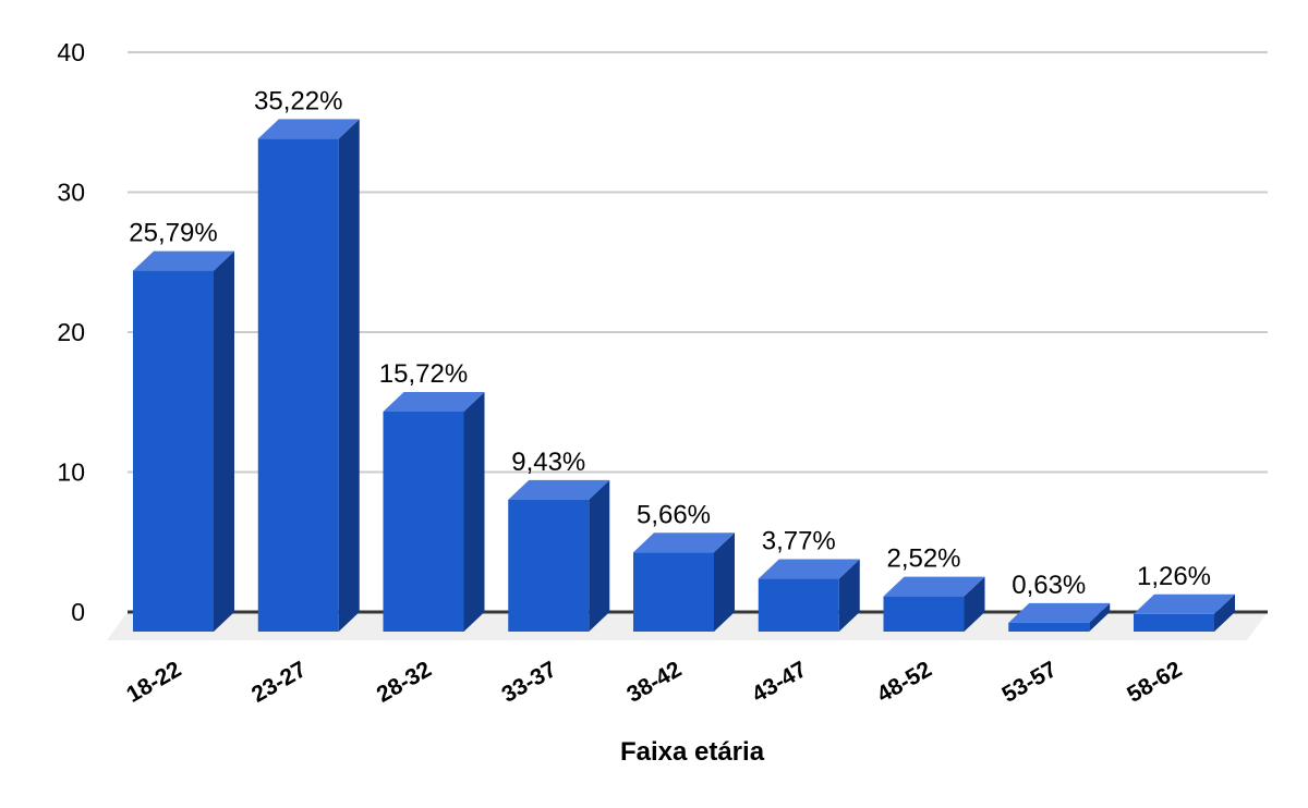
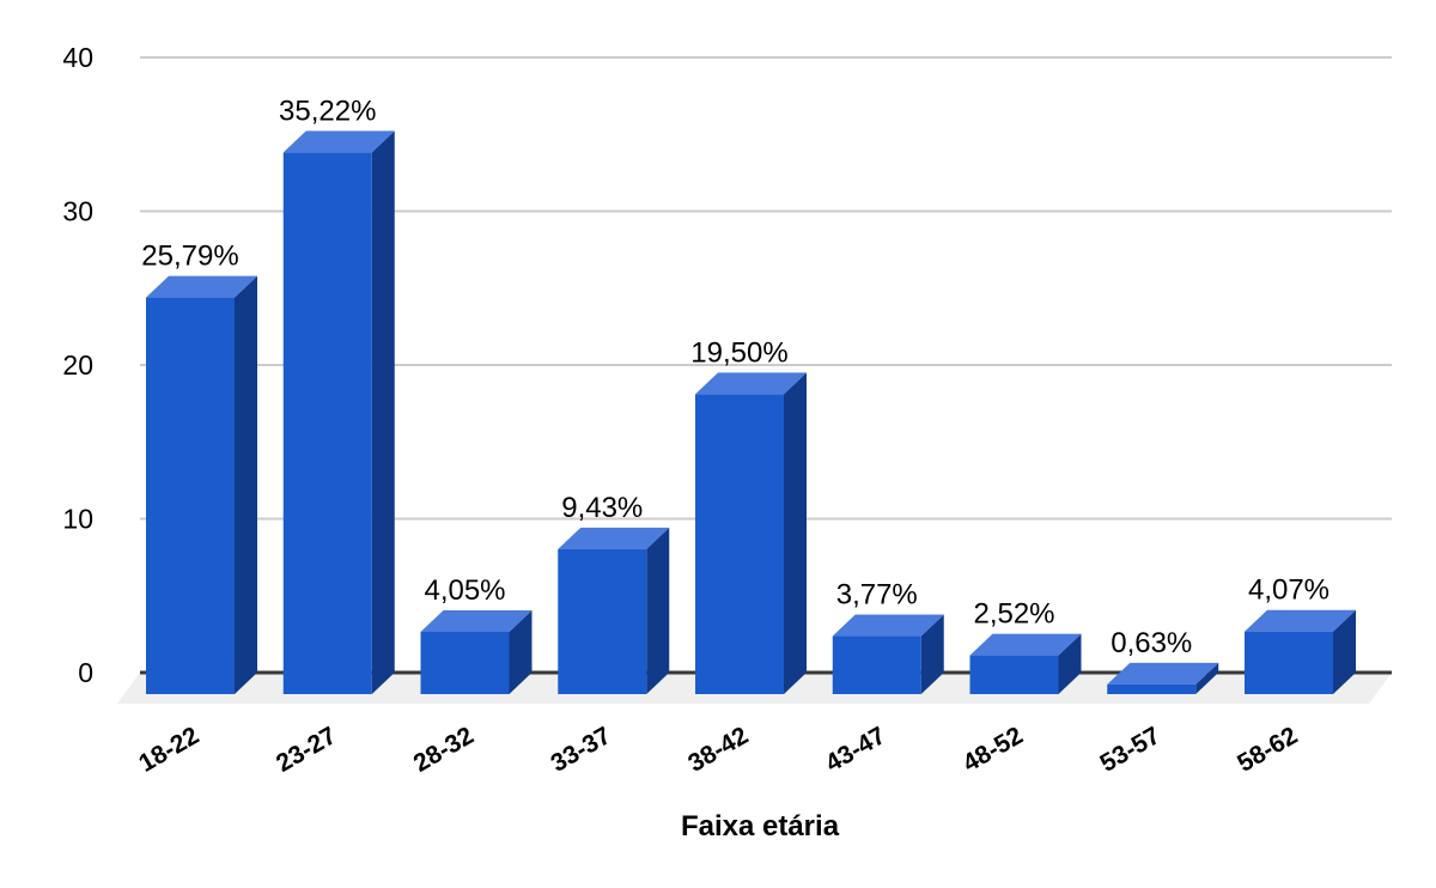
28-32: 15,72% -> 4,05%
38-42: 5,66% -> 19,50%
58-62: 1,26% -> 4,07%
